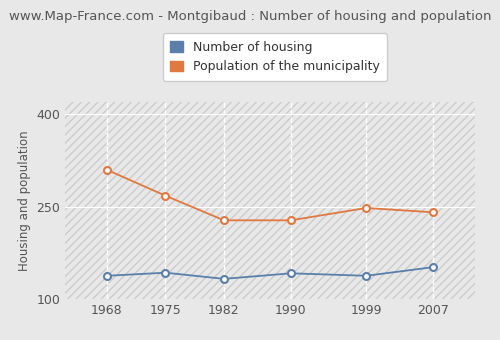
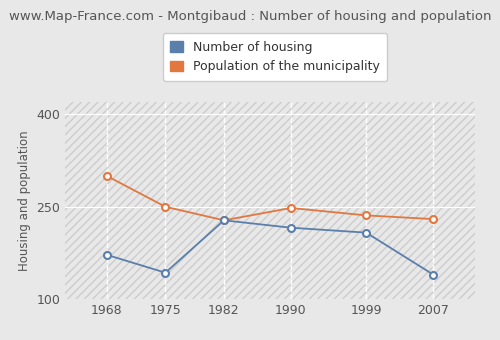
Number of housing/1968: 138 -> 172
Population of the municipality/1968: 310 -> 300
Population of the municipality/1975: 268 -> 250
Number of housing/1982: 133 -> 228
Number of housing/1990: 142 -> 216
Population of the municipality/1990: 228 -> 248
Number of housing/1999: 138 -> 208
Population of the municipality/1999: 248 -> 236
Number of housing/2007: 152 -> 140
Population of the municipality/2007: 241 -> 230
